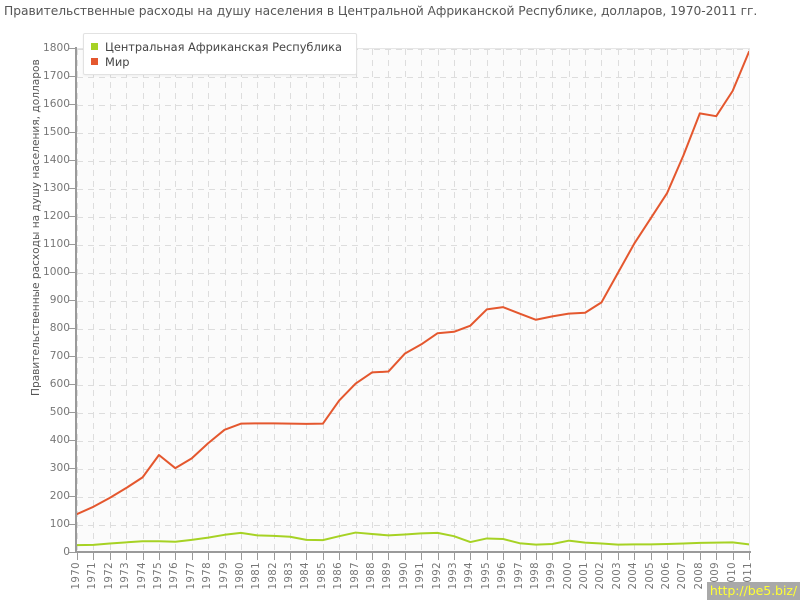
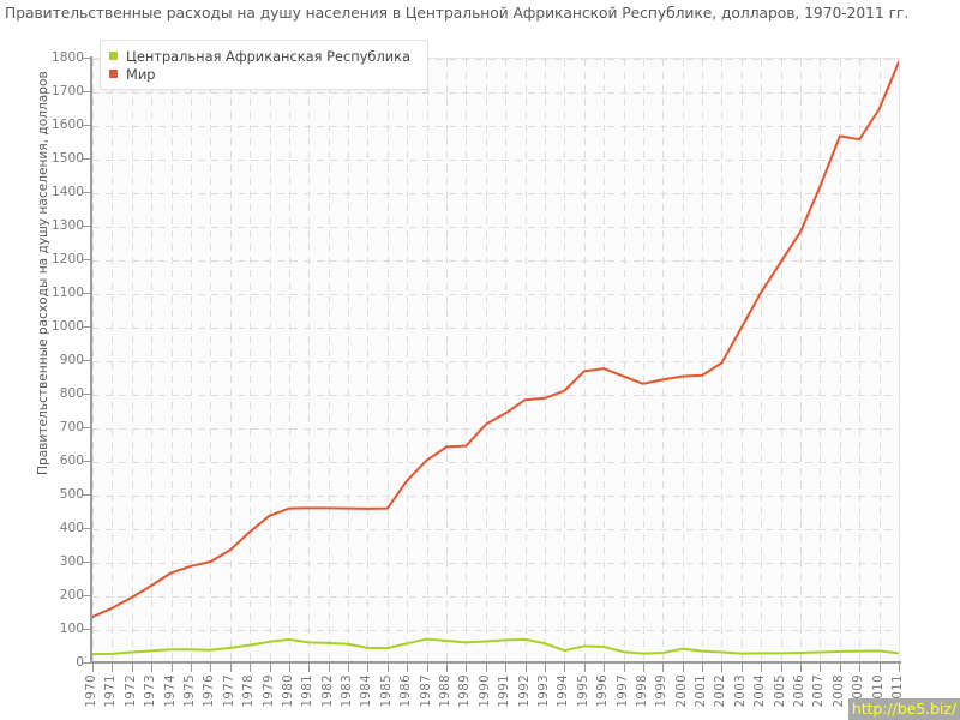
Мир/1975: 350 -> 290
